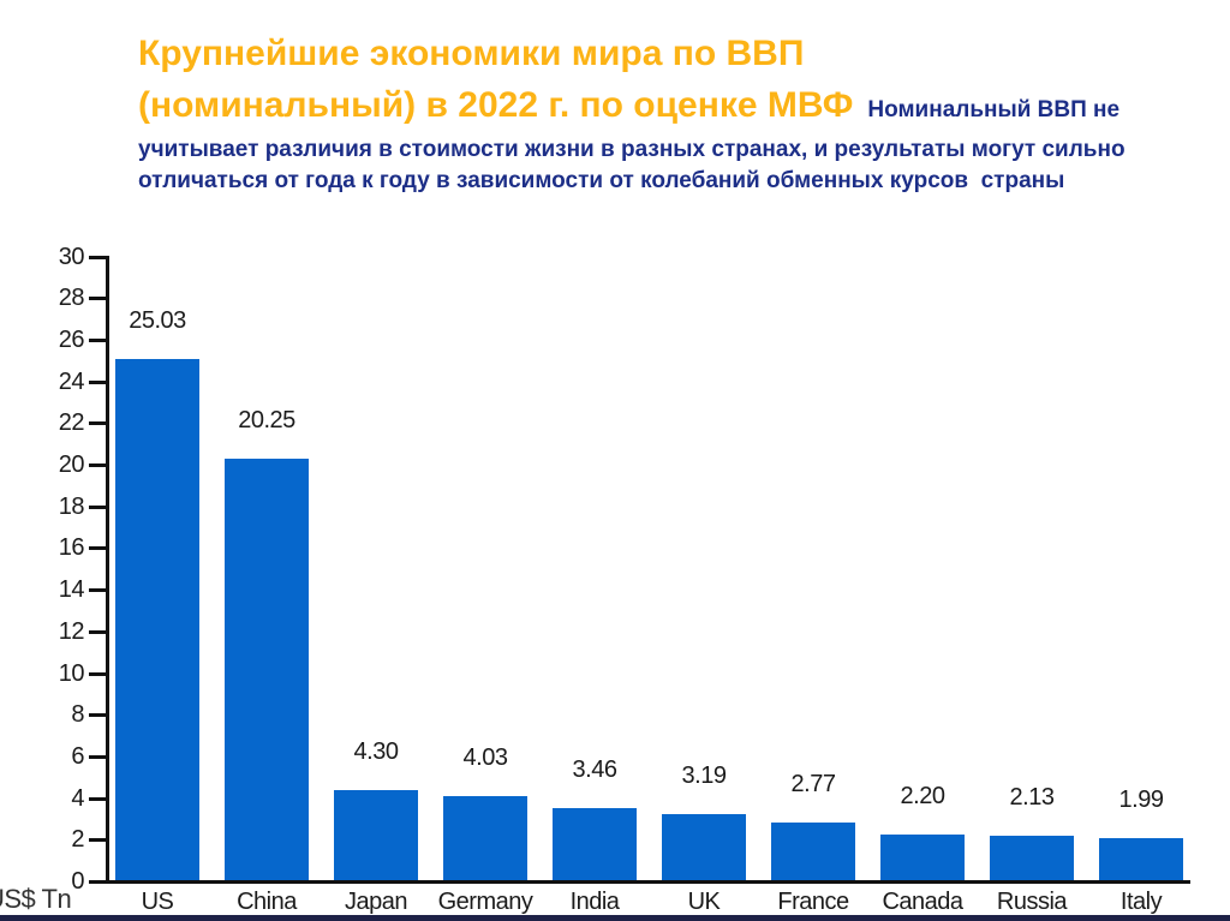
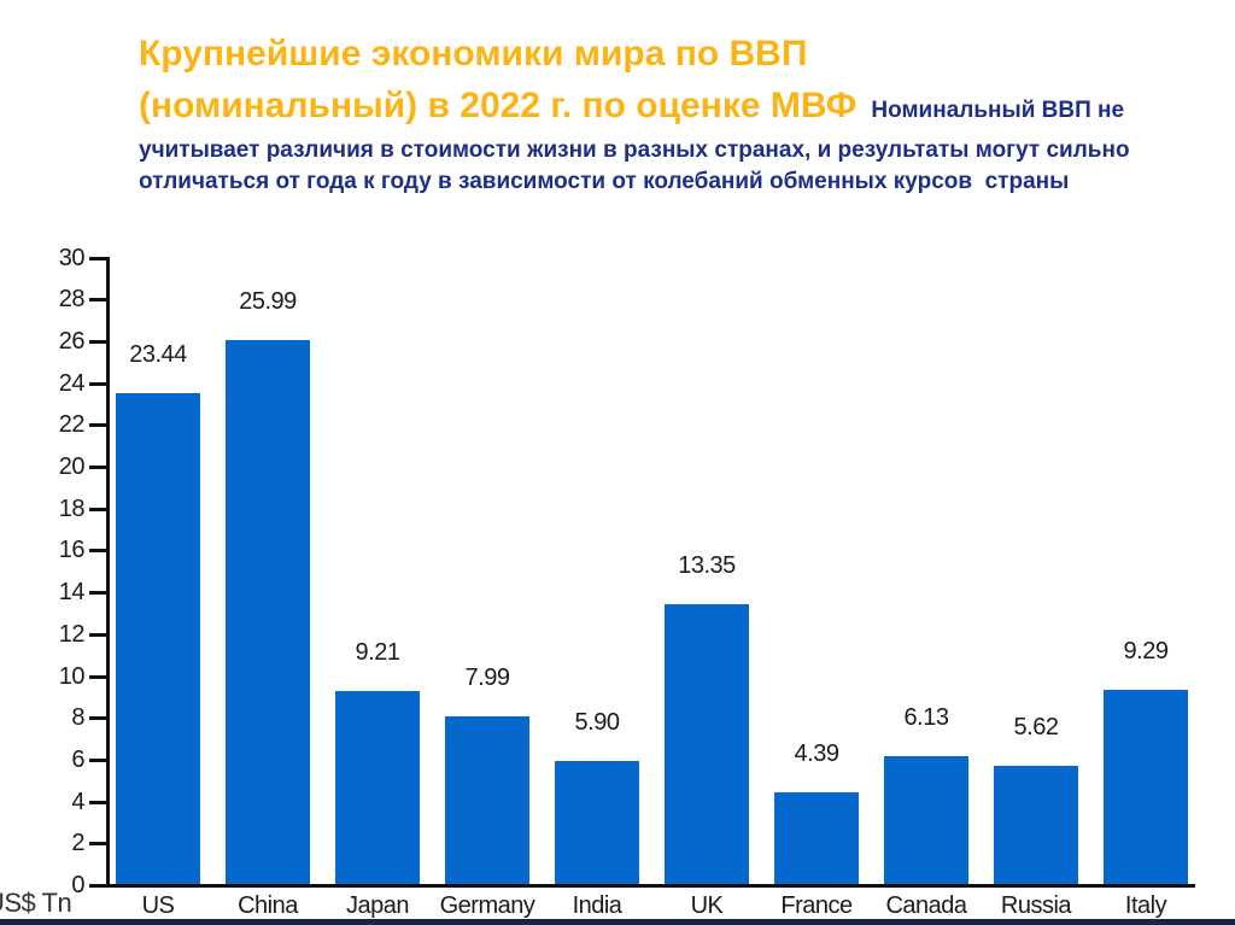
US: 25.03 -> 23.44
China: 20.25 -> 25.99
Japan: 4.30 -> 9.21
Germany: 4.03 -> 7.99
India: 3.46 -> 5.90
UK: 3.19 -> 13.35
France: 2.77 -> 4.39
Canada: 2.20 -> 6.13
Russia: 2.13 -> 5.62
Italy: 1.99 -> 9.29
